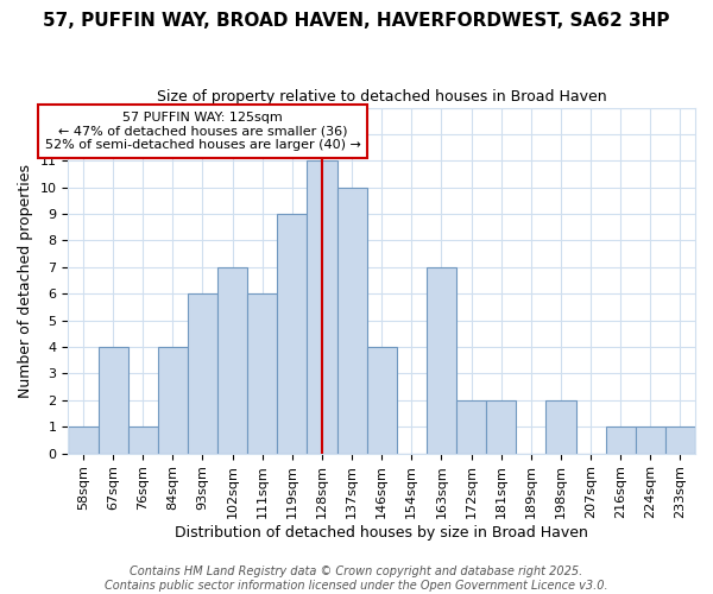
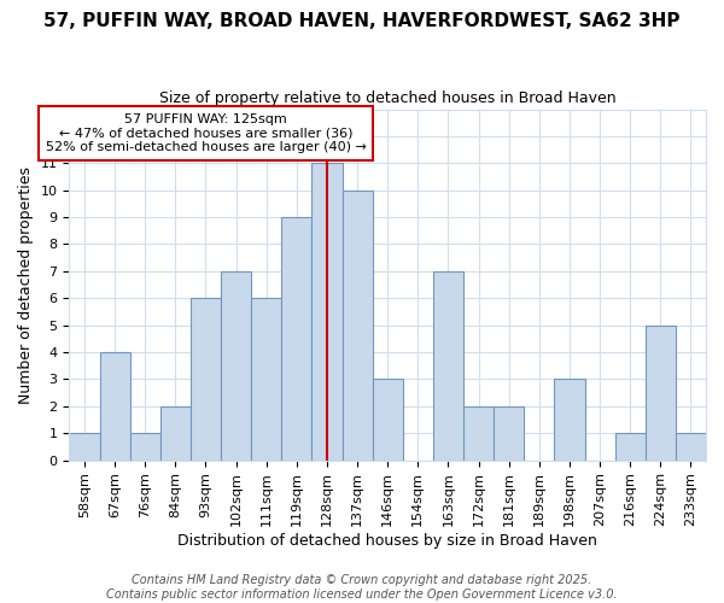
84sqm: 4 -> 2
146sqm: 4 -> 3
198sqm: 2 -> 3
224sqm: 1 -> 5
